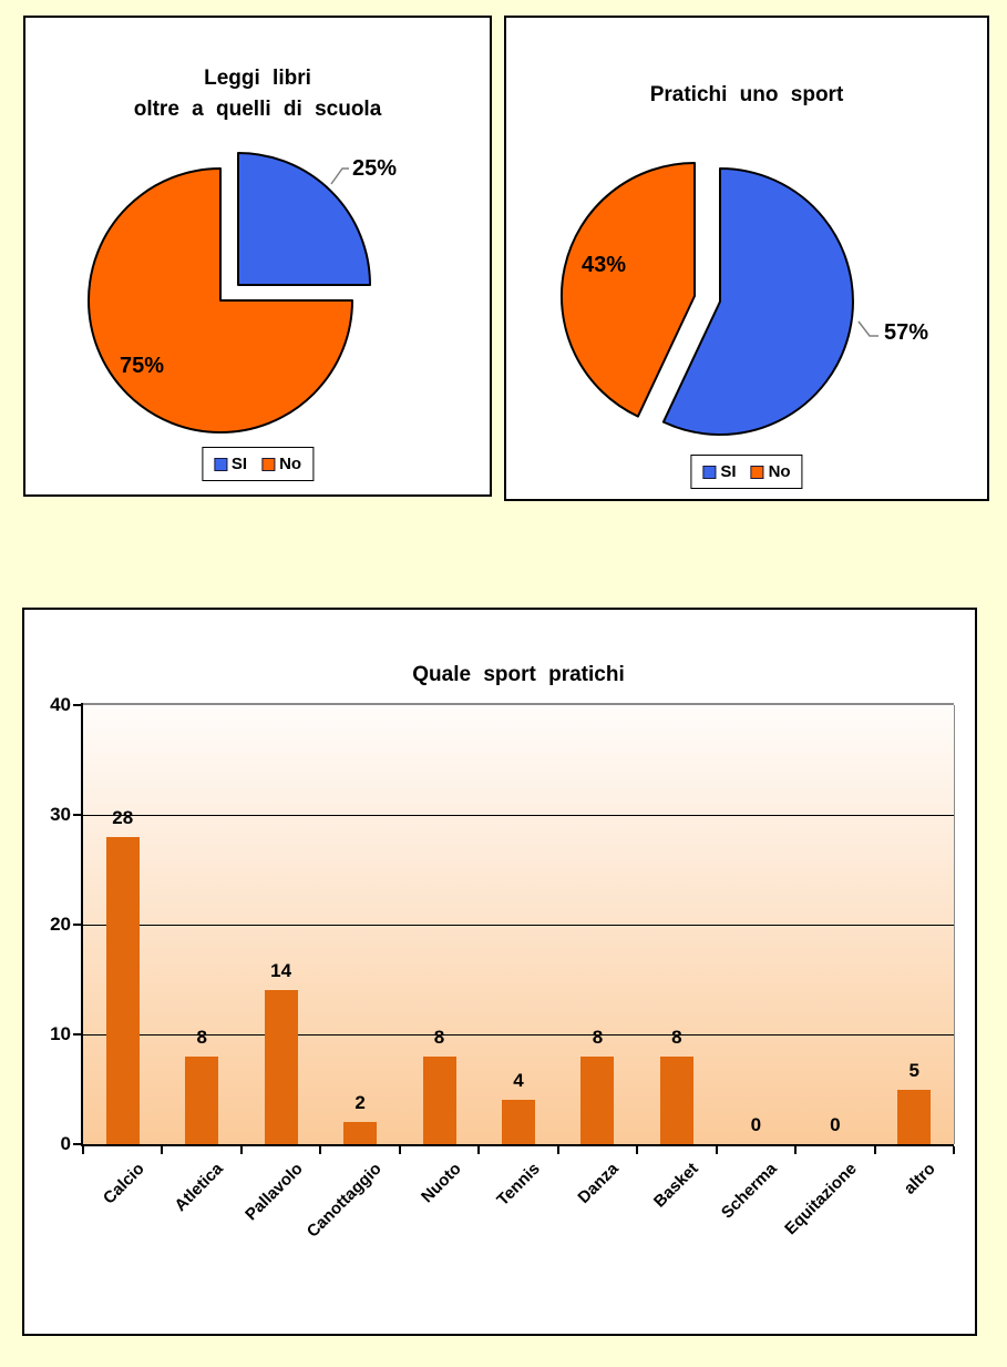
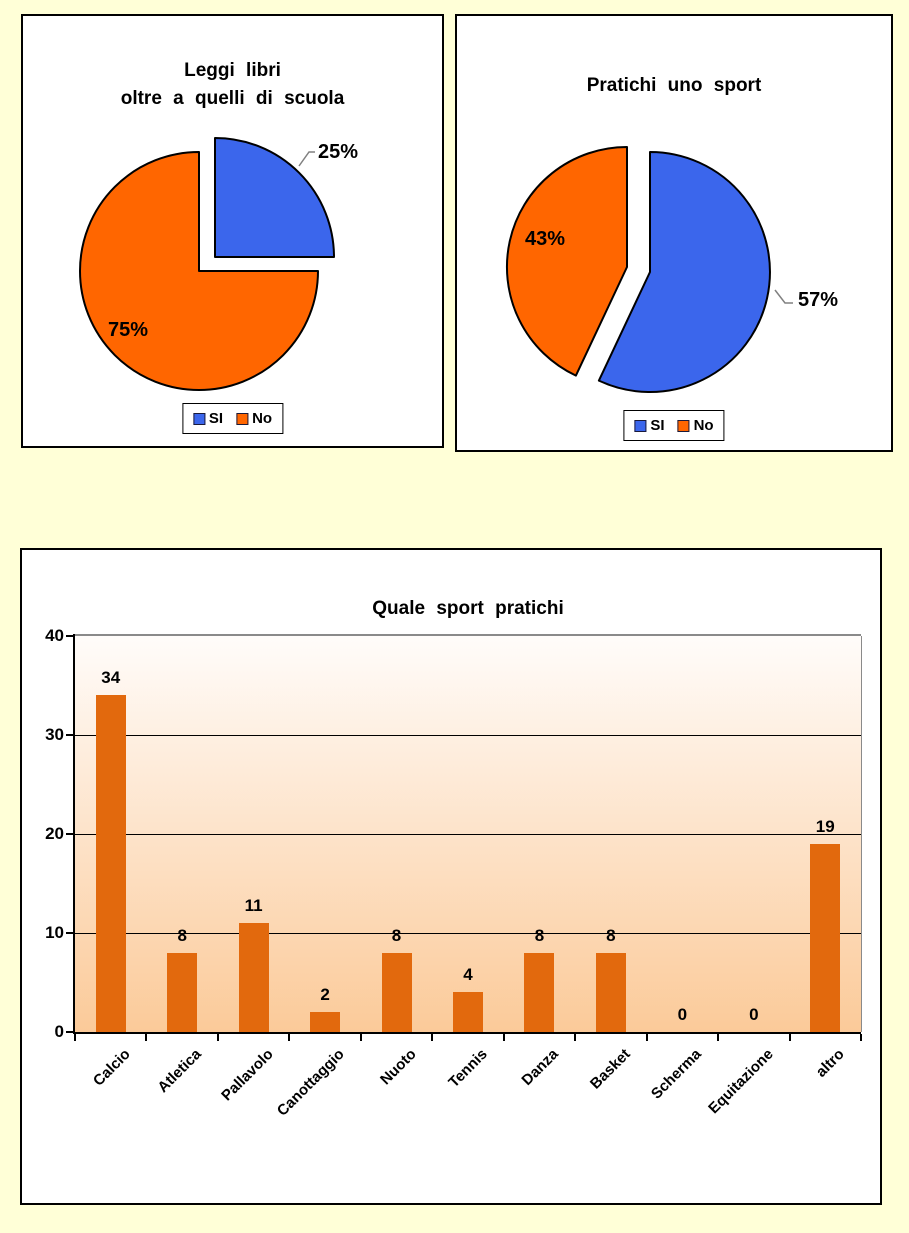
Quale sport pratichi/Calcio: 28 -> 34
Quale sport pratichi/Pallavolo: 14 -> 11
Quale sport pratichi/altro: 5 -> 19
